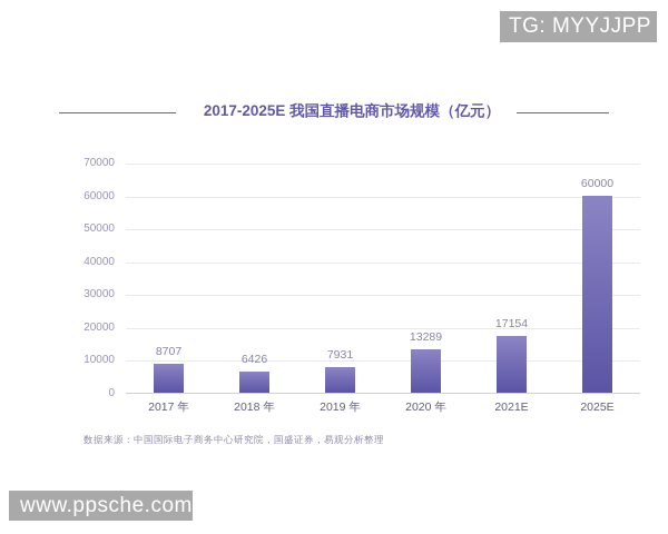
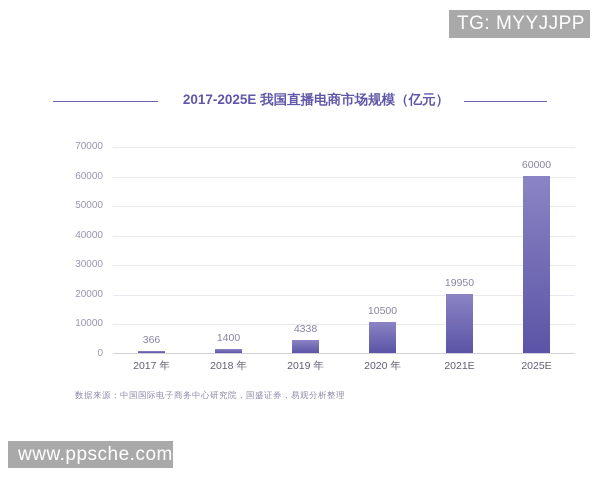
2017 年: 8707 -> 366
2018 年: 6426 -> 1400
2019 年: 7931 -> 4338
2020 年: 13289 -> 10500
2021E: 17154 -> 19950
